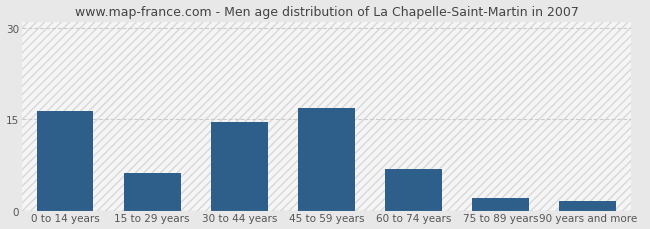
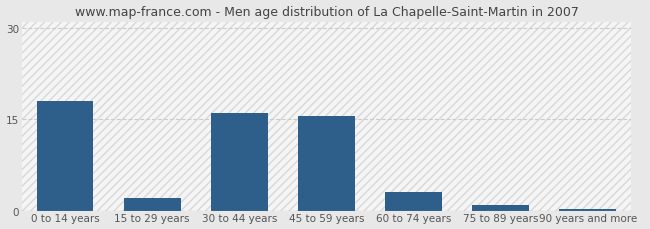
0 to 14 years: 16.4 -> 18.0
15 to 29 years: 6.2 -> 2.0
30 to 44 years: 14.6 -> 16.0
45 to 59 years: 16.8 -> 15.5
60 to 74 years: 6.8 -> 3.0
75 to 89 years: 2.0 -> 1.0
90 years and more: 1.6 -> 0.2
